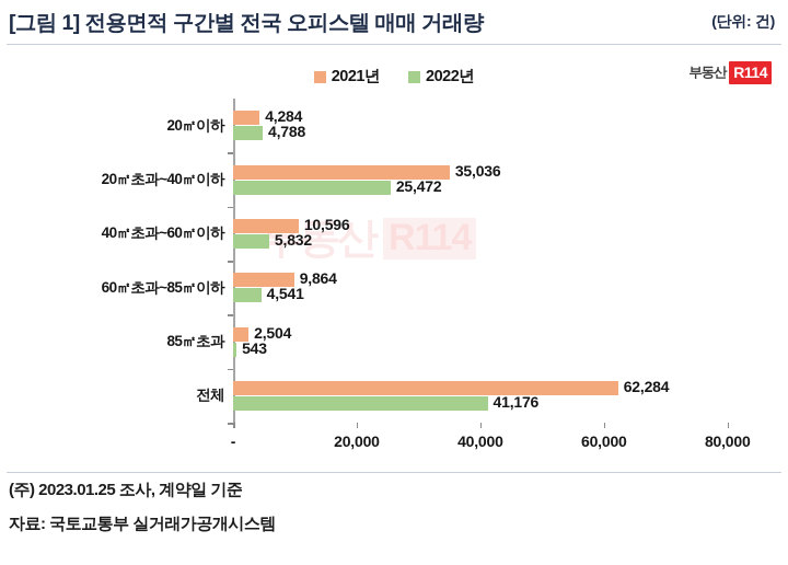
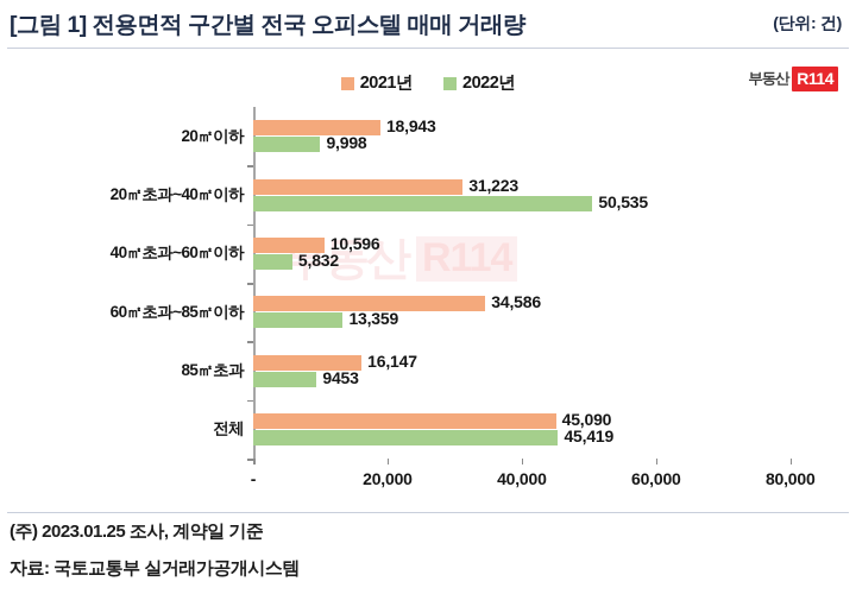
2021년/20㎡이하: 4,284 -> 18,943
2022년/20㎡이하: 4,788 -> 9,998
2021년/20㎡초과~40㎡이하: 35,036 -> 31,223
2022년/20㎡초과~40㎡이하: 25,472 -> 50,535
2021년/60㎡초과~85㎡이하: 9,864 -> 34,586
2022년/60㎡초과~85㎡이하: 4,541 -> 13,359
2021년/85㎡초과: 2,504 -> 16,147
2022년/85㎡초과: 543 -> 9453
2021년/전체: 62,284 -> 45,090
2022년/전체: 41,176 -> 45,419
